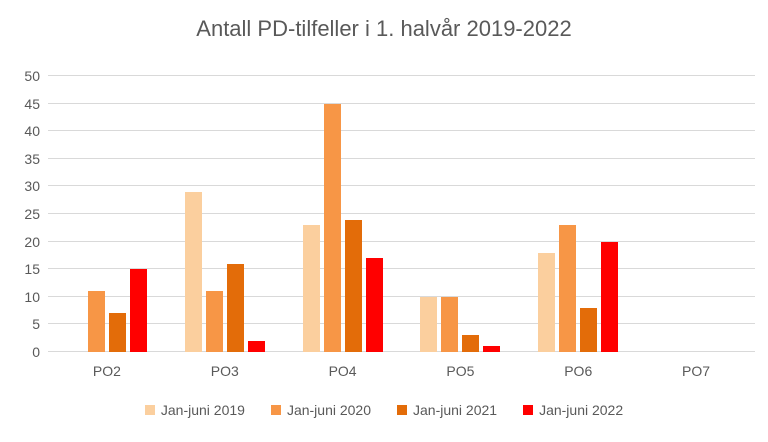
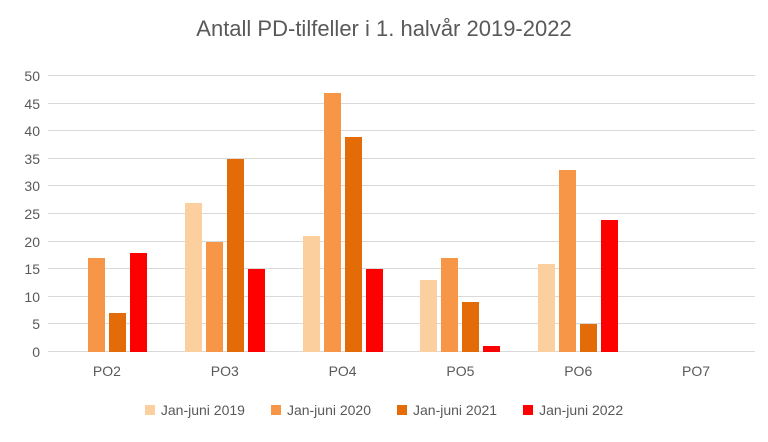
Jan-juni 2020/PO2: 11 -> 17
Jan-juni 2022/PO2: 15 -> 18
Jan-juni 2019/PO3: 29 -> 27
Jan-juni 2020/PO3: 11 -> 20
Jan-juni 2021/PO3: 16 -> 35
Jan-juni 2022/PO3: 2 -> 15
Jan-juni 2019/PO4: 23 -> 21
Jan-juni 2020/PO4: 45 -> 47
Jan-juni 2021/PO4: 24 -> 39
Jan-juni 2022/PO4: 17 -> 15
Jan-juni 2019/PO5: 10 -> 13
Jan-juni 2020/PO5: 10 -> 17
Jan-juni 2021/PO5: 3 -> 9
Jan-juni 2019/PO6: 18 -> 16
Jan-juni 2020/PO6: 23 -> 33
Jan-juni 2021/PO6: 8 -> 5
Jan-juni 2022/PO6: 20 -> 24
